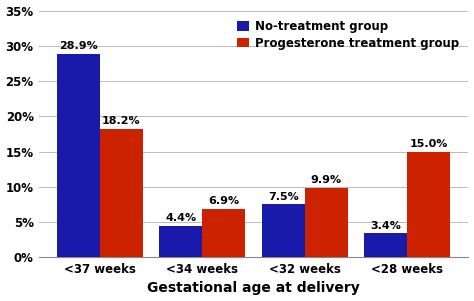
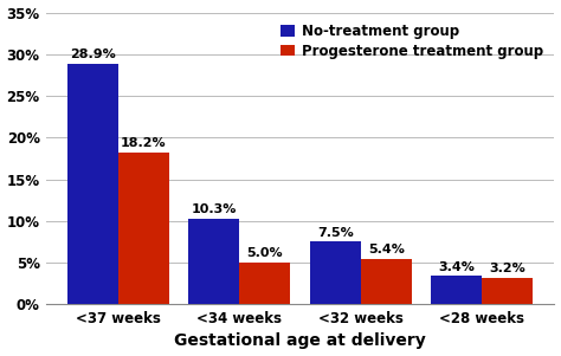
No-treatment group/<34 weeks: 4.4% -> 10.3%
Progesterone treatment group/<34 weeks: 6.9% -> 5.0%
Progesterone treatment group/<32 weeks: 9.9% -> 5.4%
Progesterone treatment group/<28 weeks: 15.0% -> 3.2%
